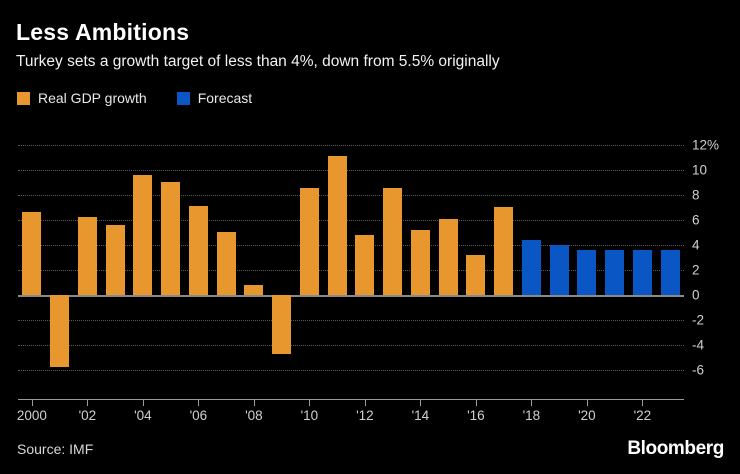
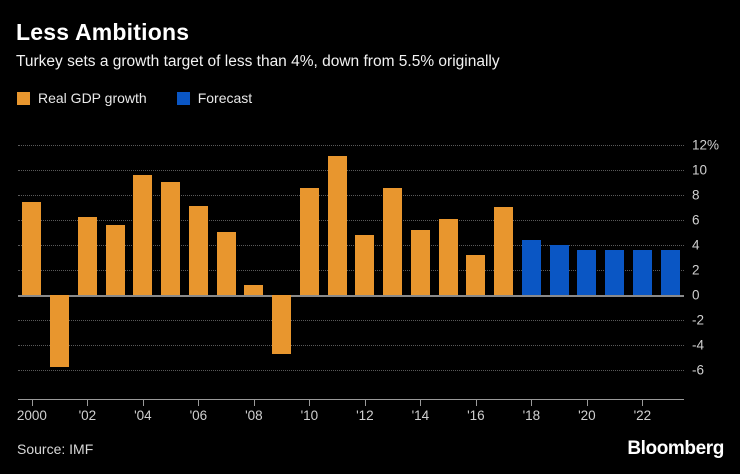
Real GDP growth/2000: 6.6% -> 7.4%
